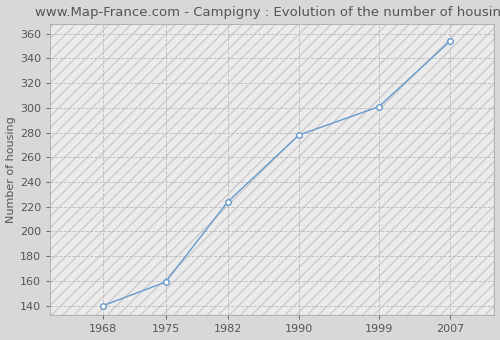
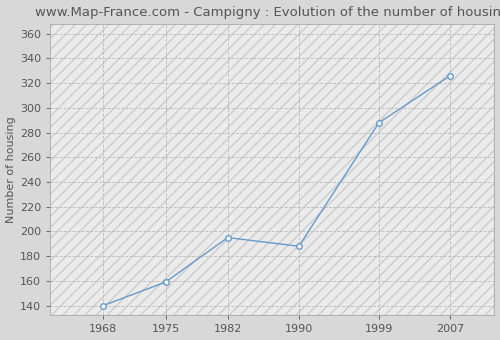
1982: 224 -> 195
1990: 278 -> 188
1999: 301 -> 288
2007: 354 -> 326
